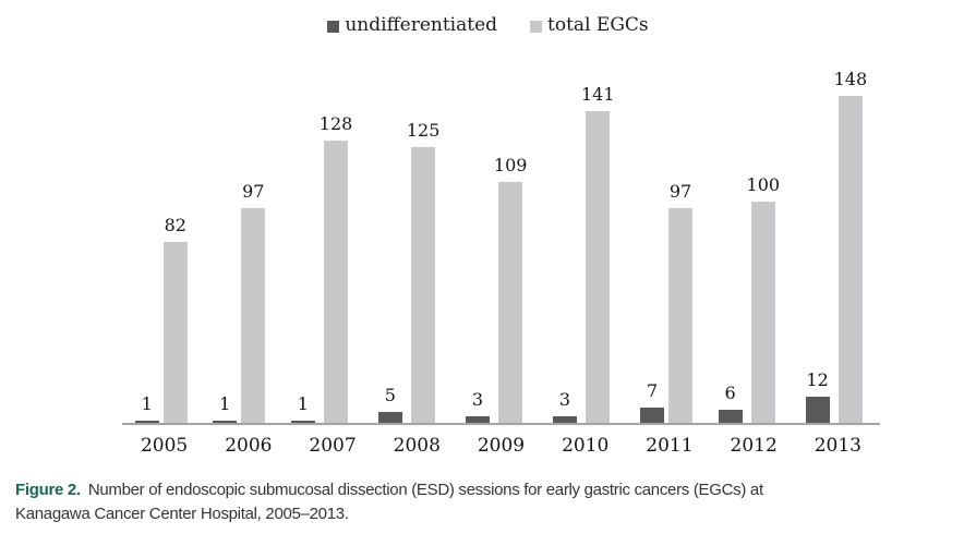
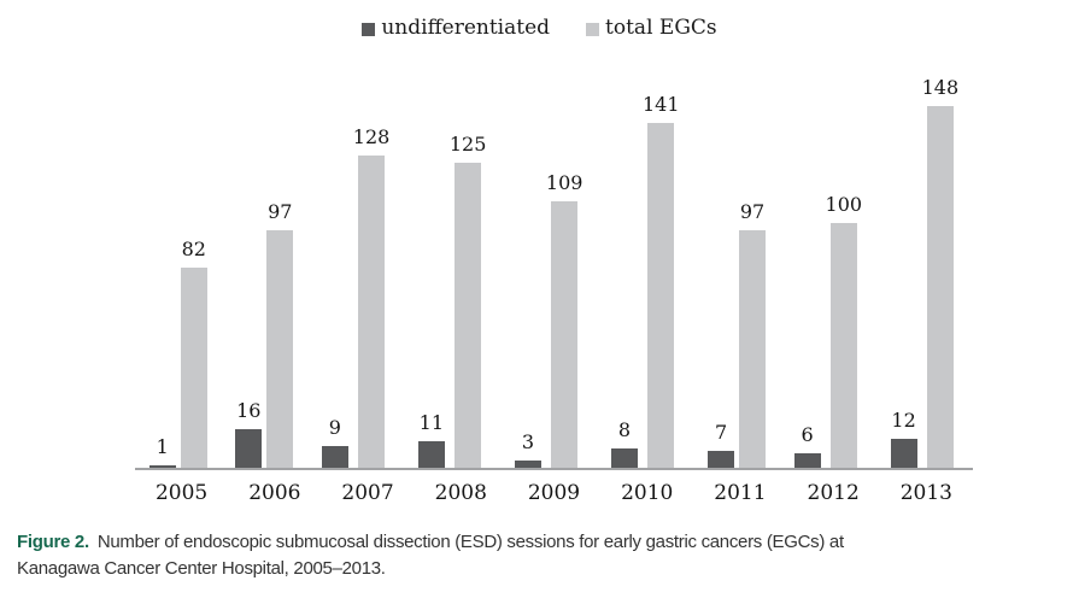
undifferentiated/2006: 1 -> 16
undifferentiated/2007: 1 -> 9
undifferentiated/2008: 5 -> 11
undifferentiated/2010: 3 -> 8
